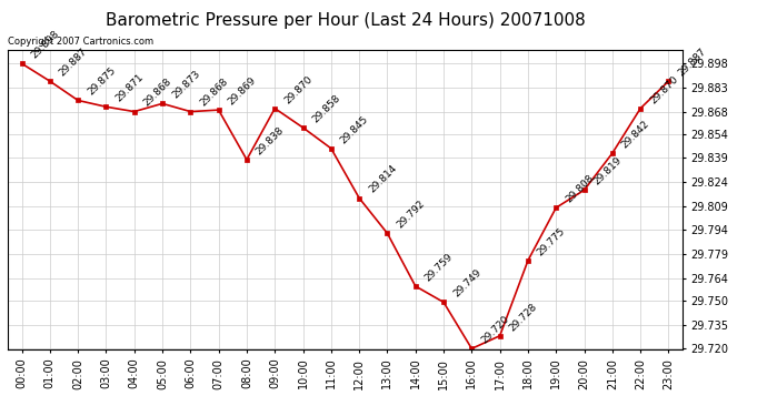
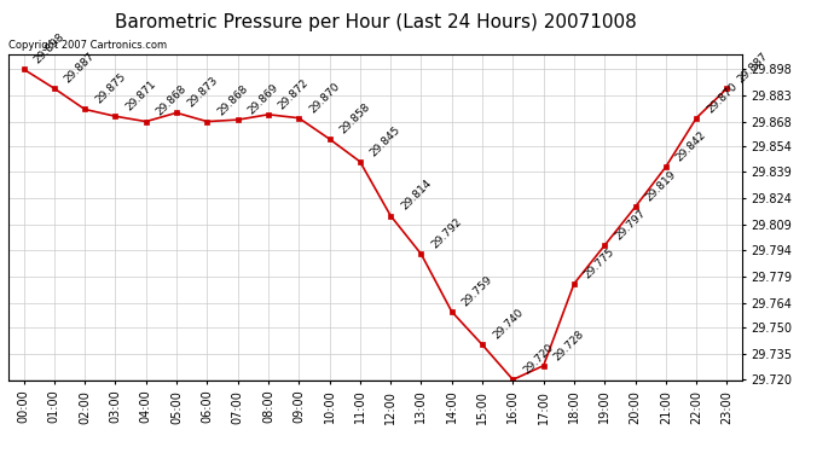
08:00: 29.838 -> 29.872
15:00: 29.749 -> 29.740
19:00: 29.808 -> 29.797
